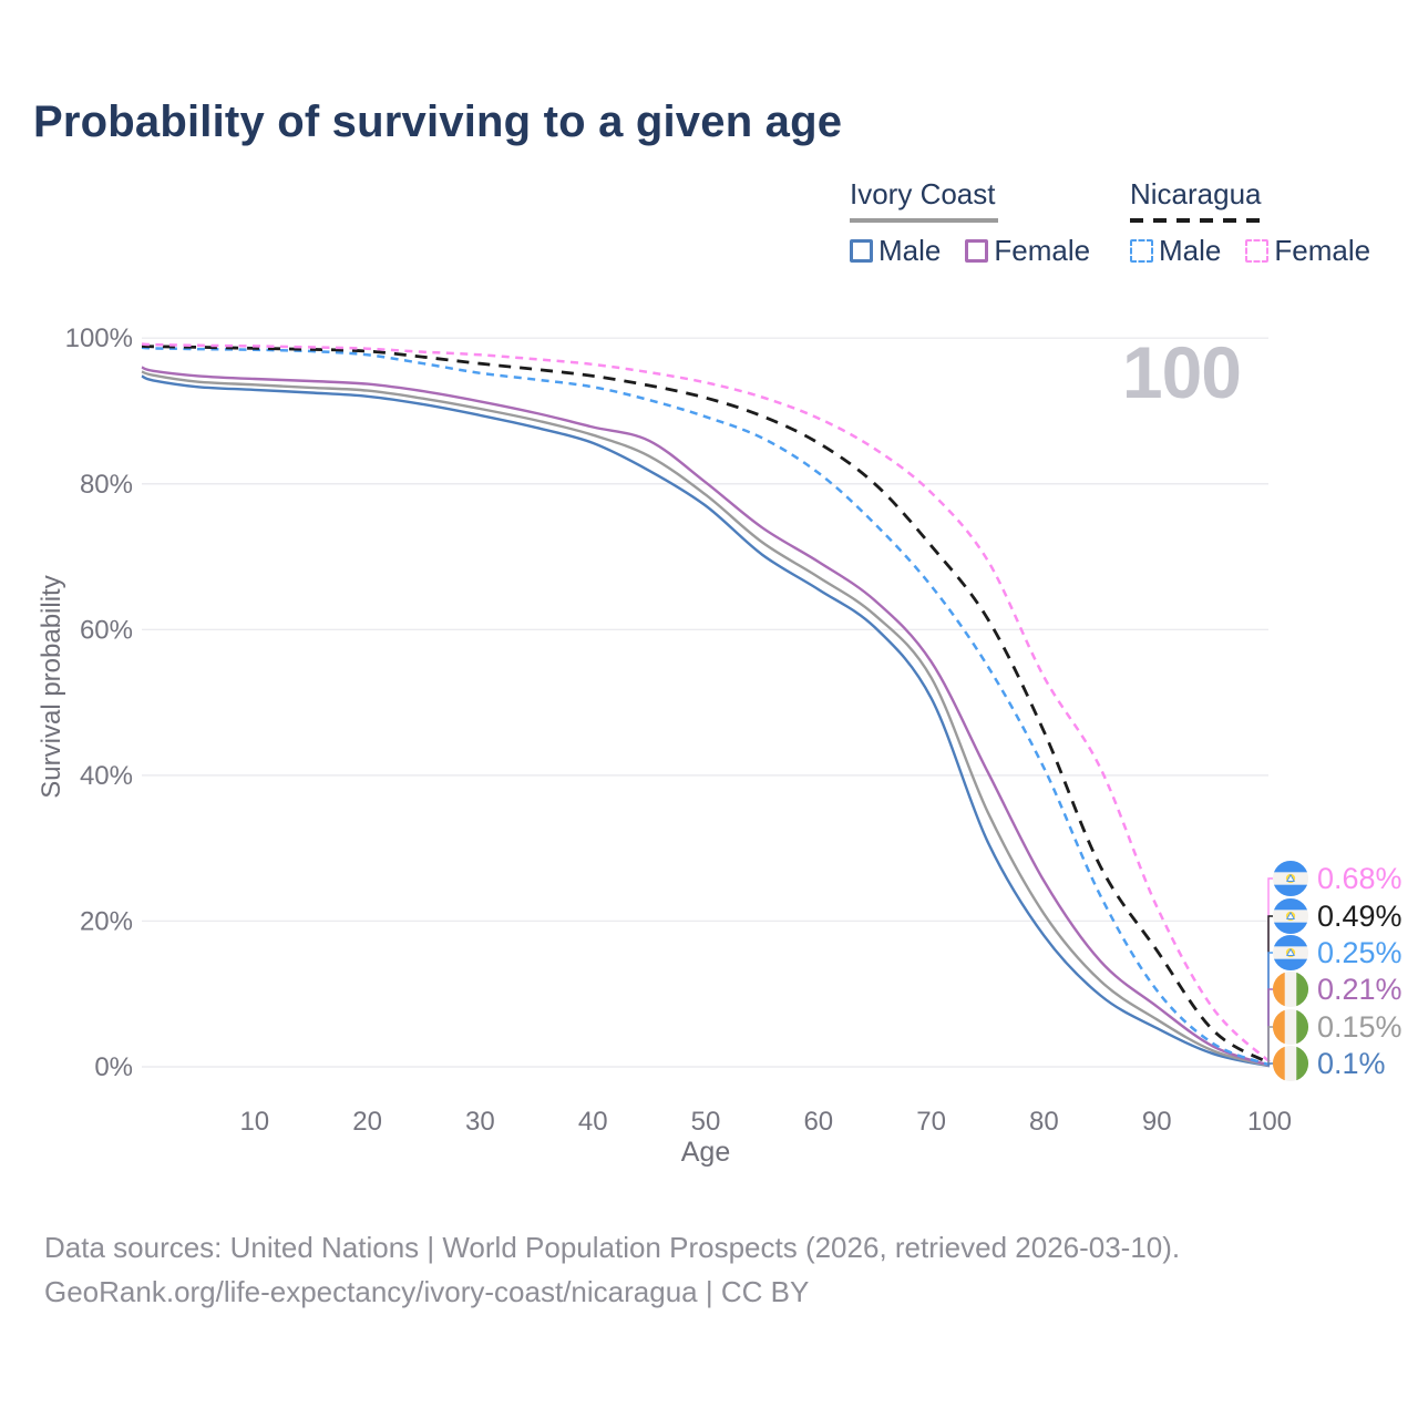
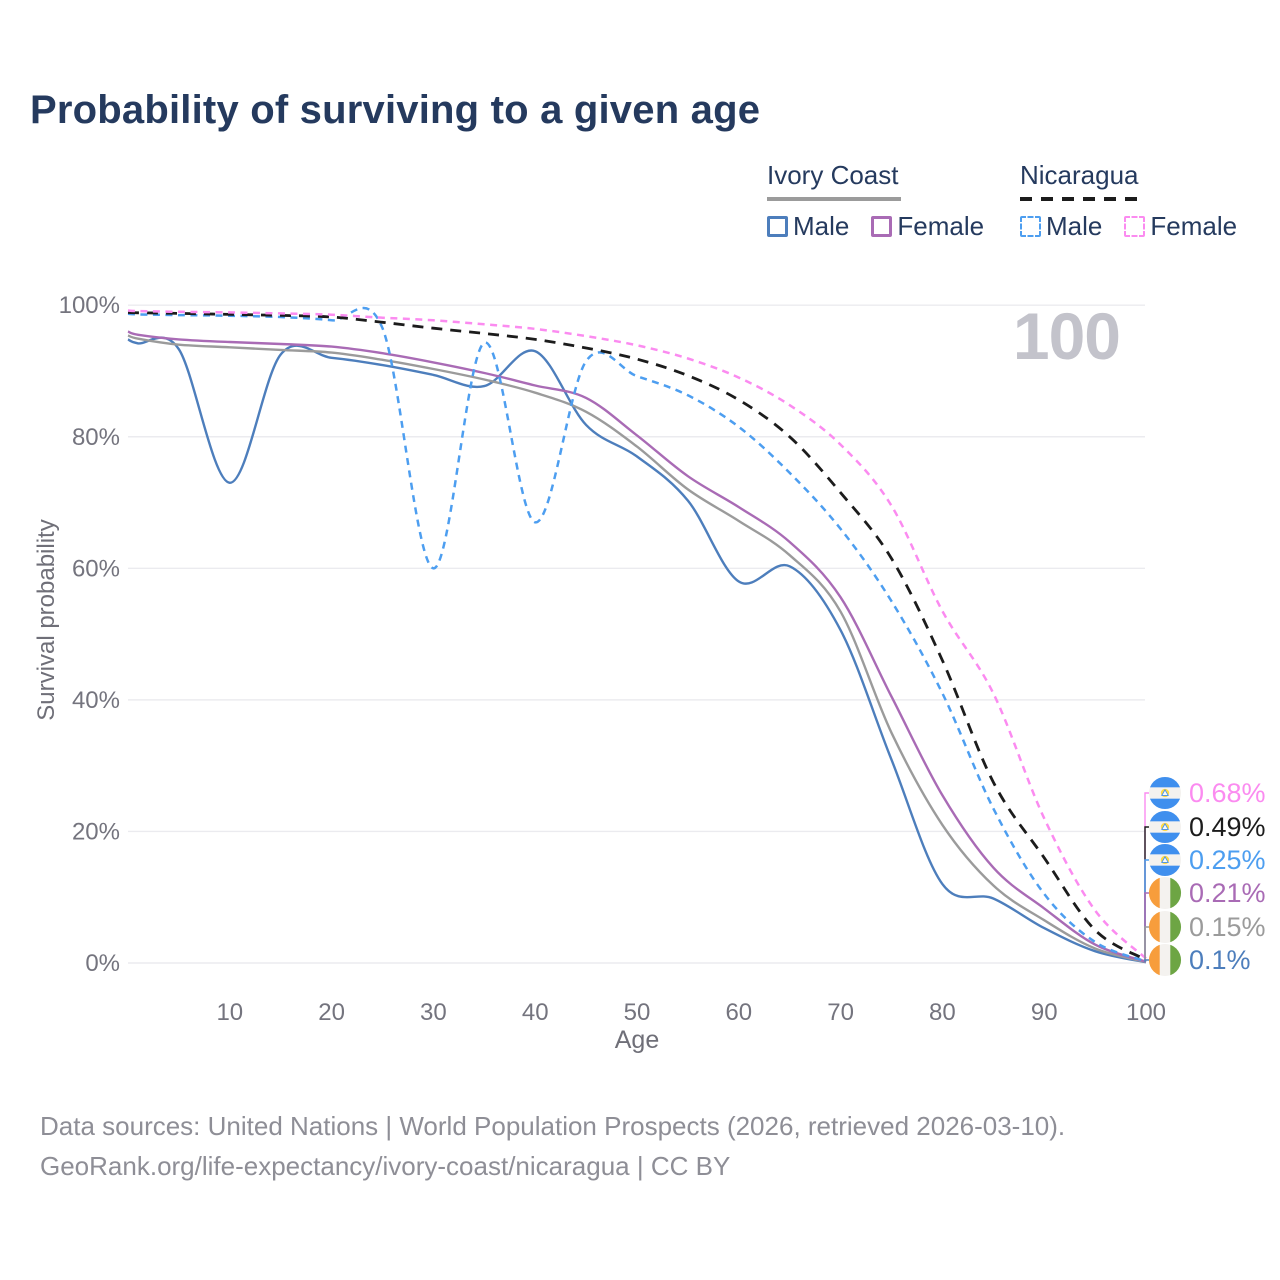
Ivory Coast Male/10: 93% -> 73%
Nicaragua Male/30: 95% -> 60%
Ivory Coast Male/40: 86% -> 93%
Nicaragua Male/40: 93% -> 67%
Ivory Coast Male/60: 66% -> 58%
Ivory Coast Male/80: 18% -> 12%
